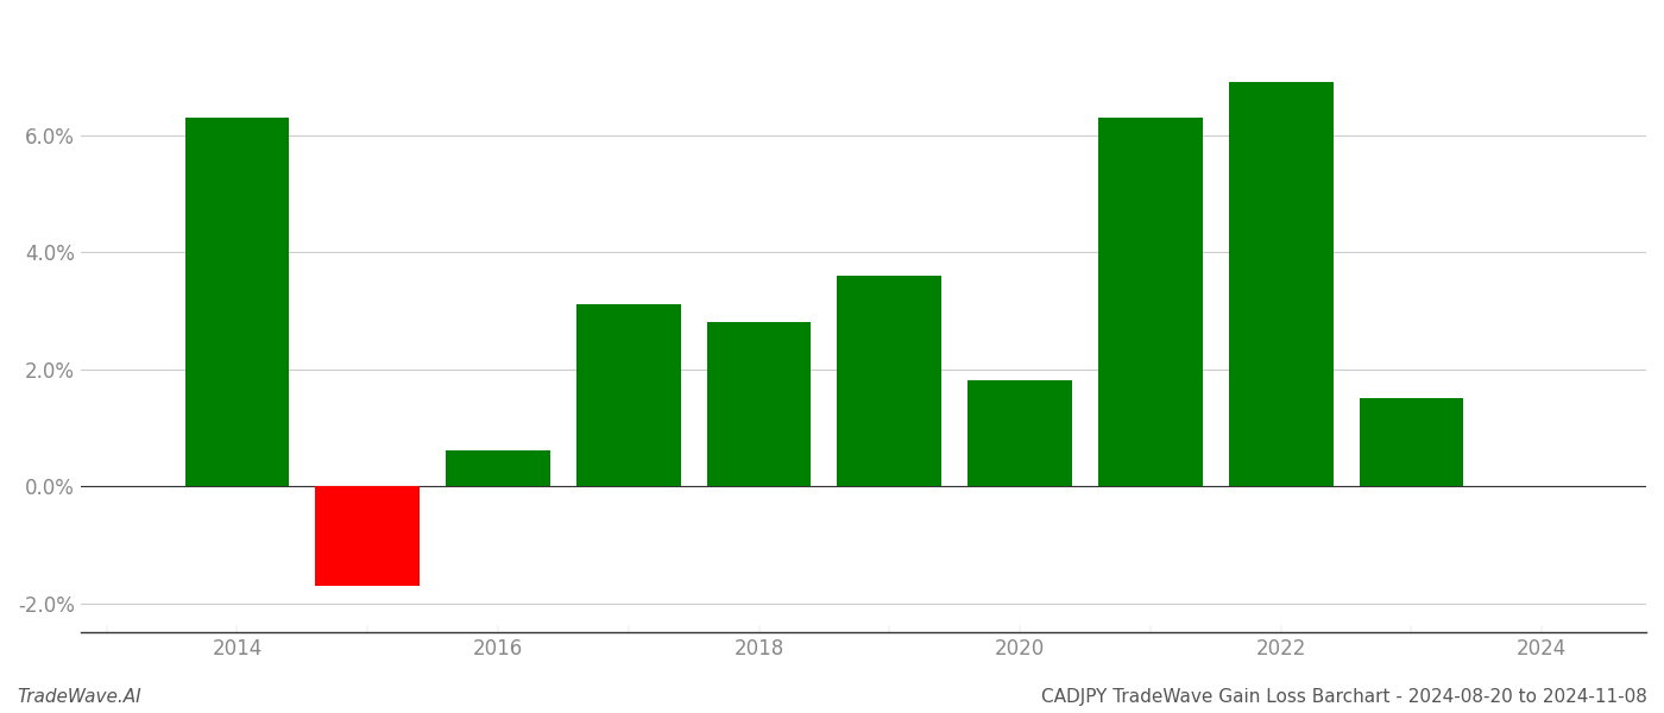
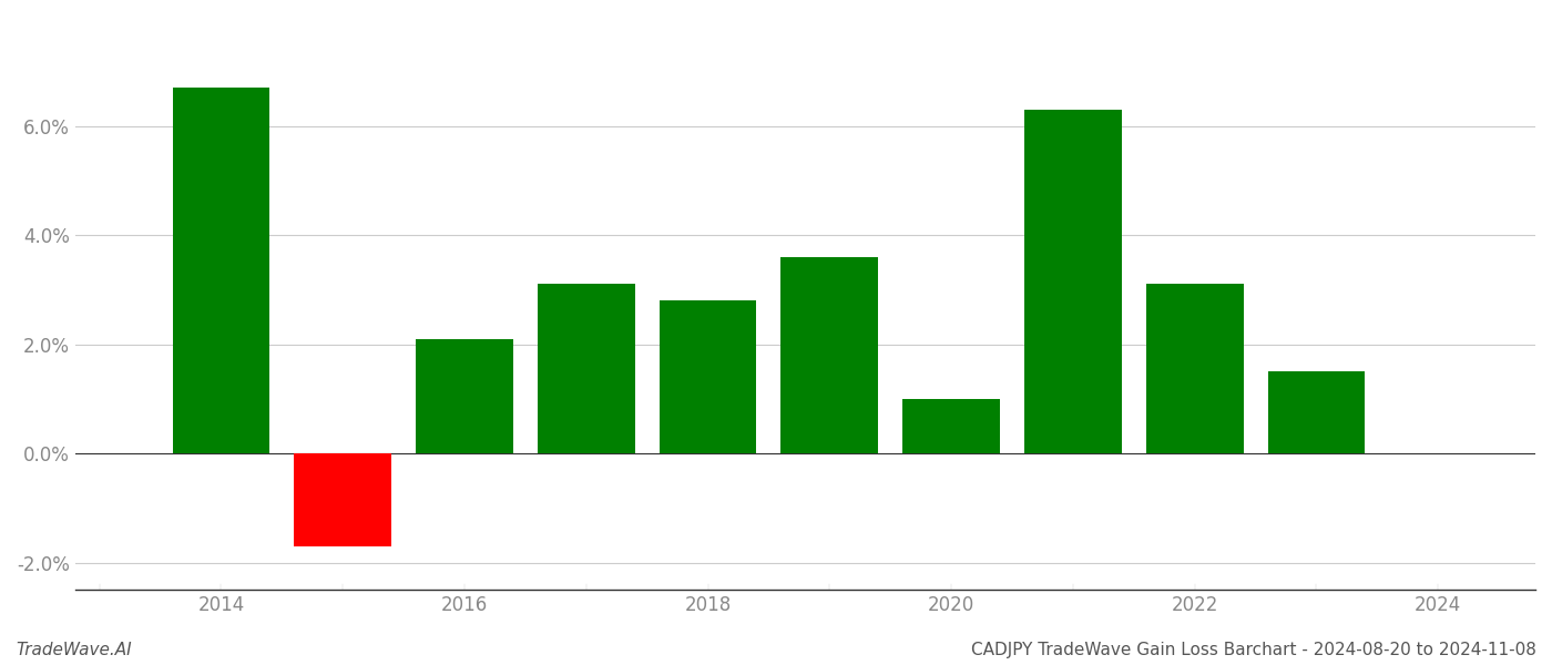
2014: 6.3% -> 6.7%
2016: 0.6% -> 2.1%
2020: 1.8% -> 1.0%
2022: 6.9% -> 3.1%
